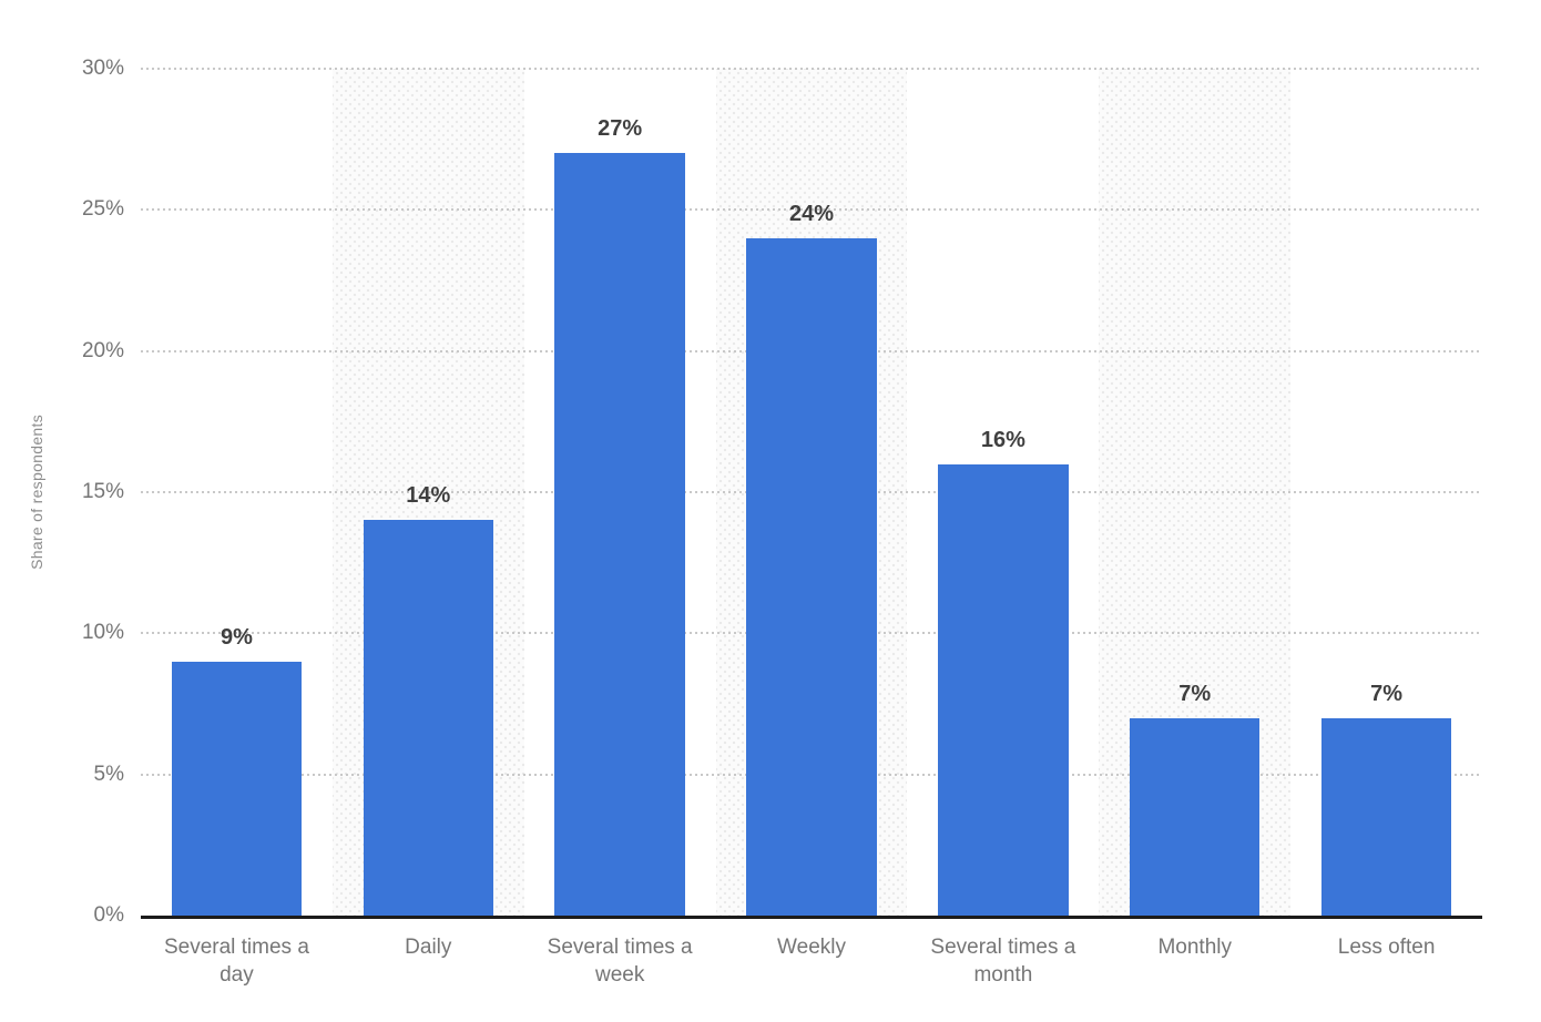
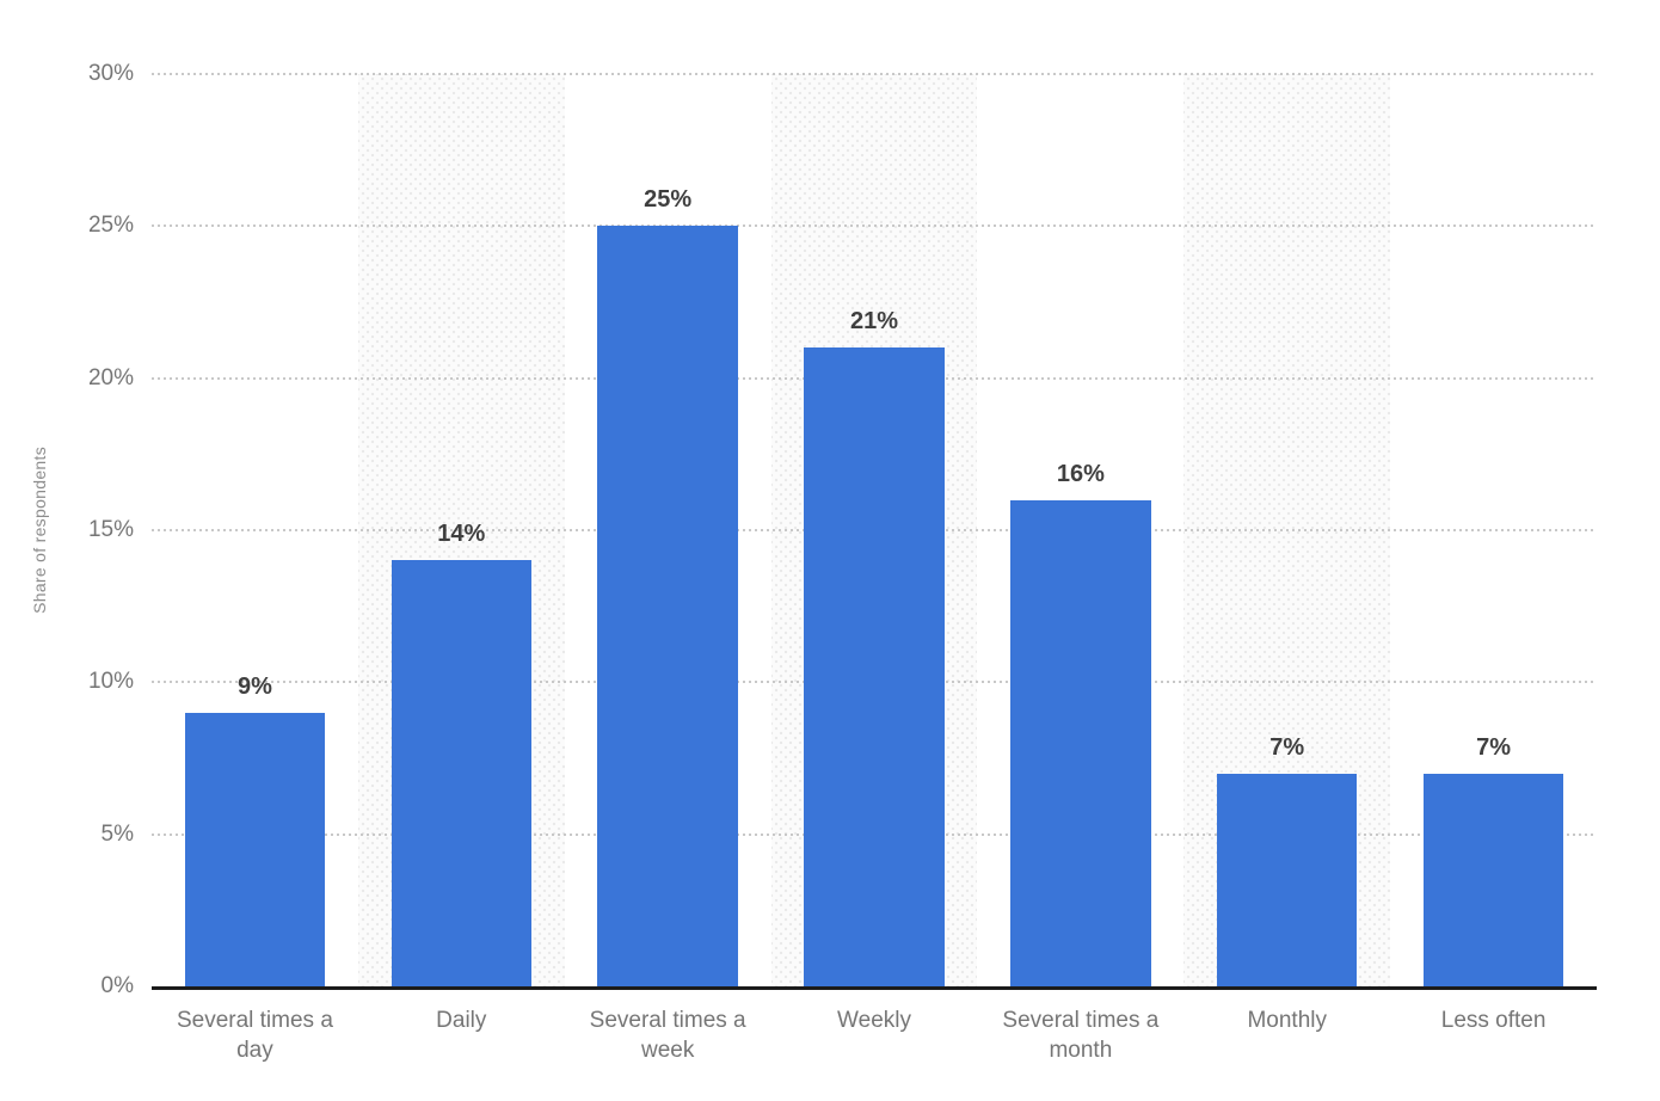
Several times a week: 27% -> 25%
Weekly: 24% -> 21%
